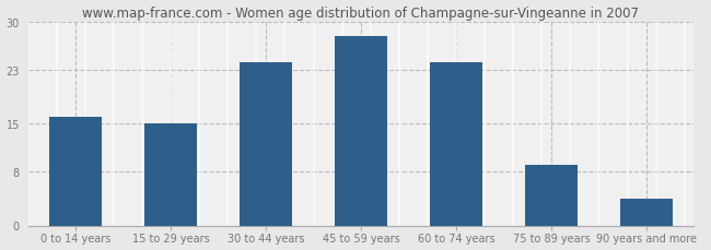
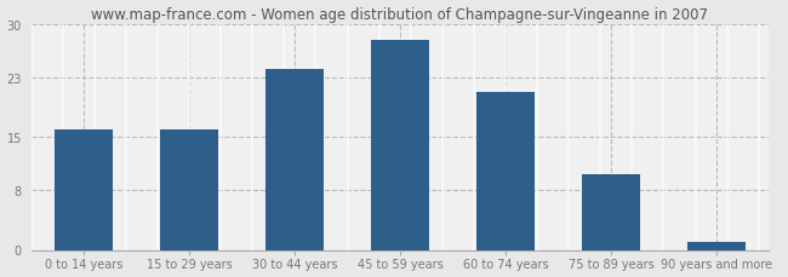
15 to 29 years: 15 -> 16
60 to 74 years: 24 -> 21
75 to 89 years: 9 -> 10
90 years and more: 4 -> 1
